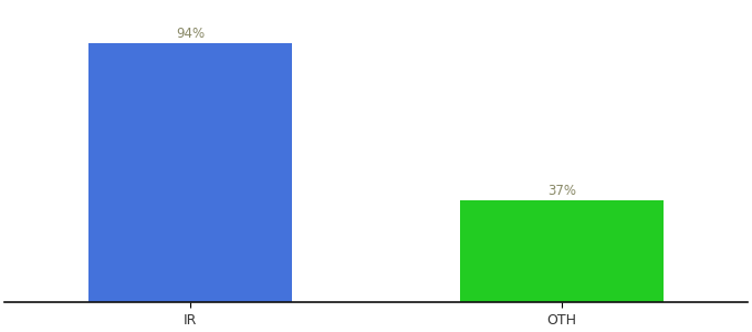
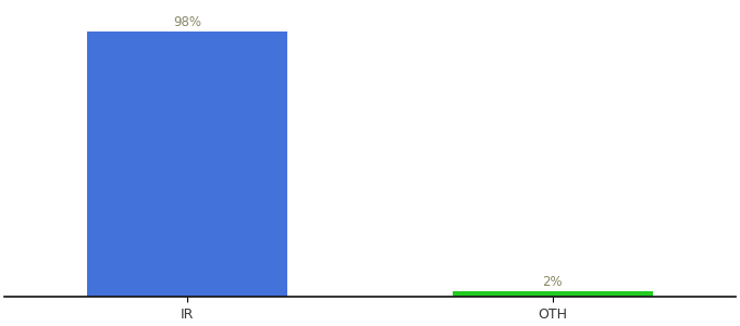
IR: 94% -> 98%
OTH: 37% -> 2%
